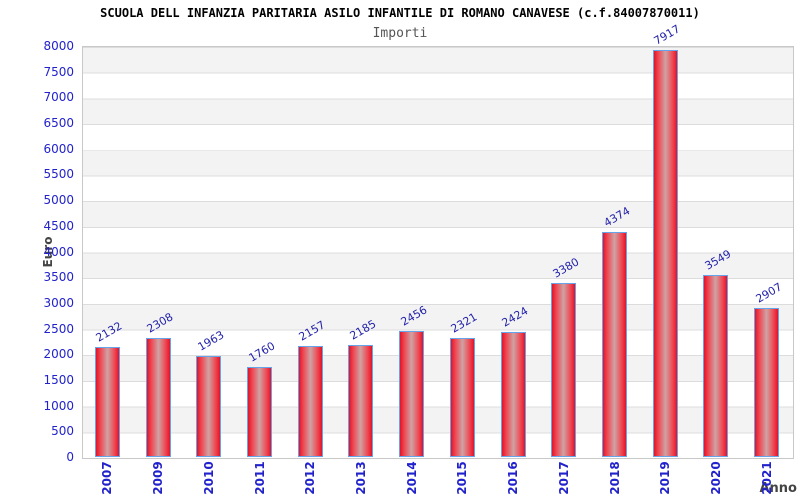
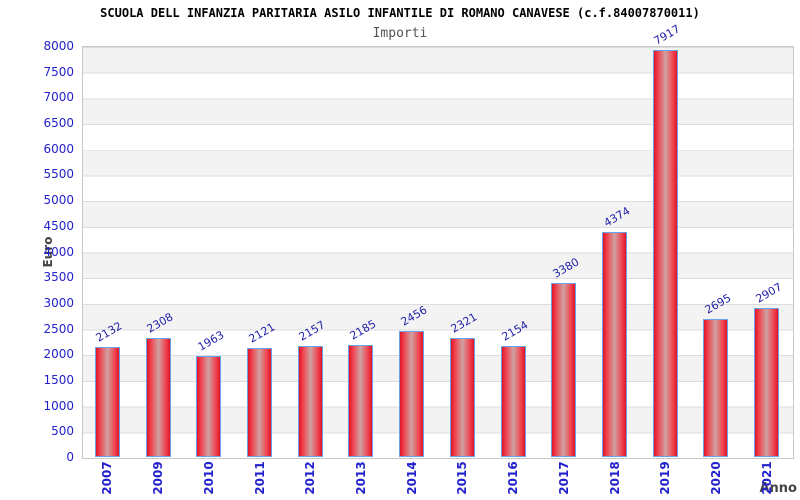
2011: 1760 -> 2121
2016: 2424 -> 2154
2020: 3549 -> 2695
